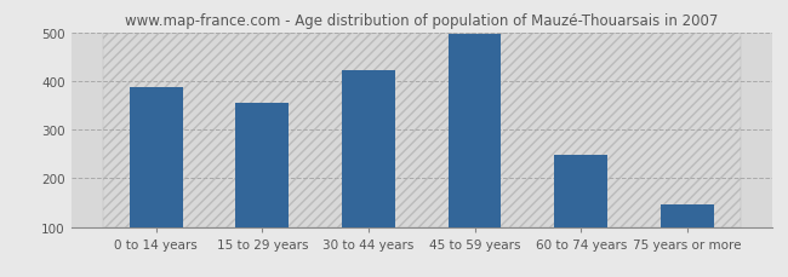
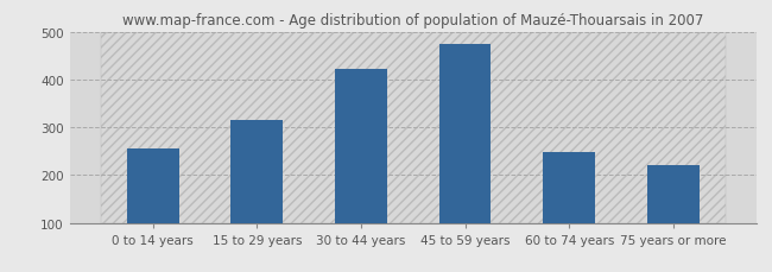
0 to 14 years: 388 -> 255
15 to 29 years: 355 -> 315
45 to 59 years: 496 -> 475
75 years or more: 145 -> 220
